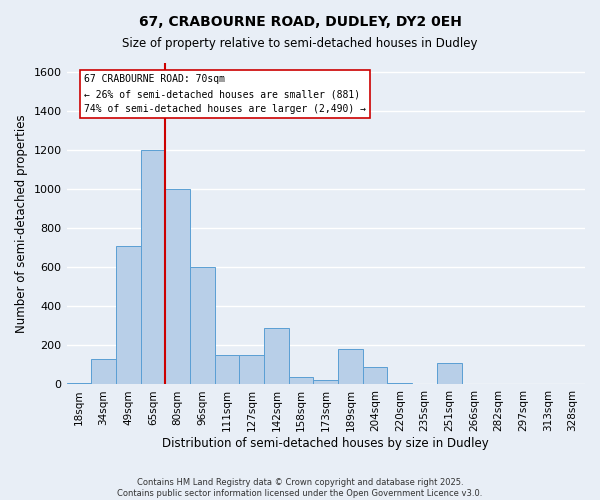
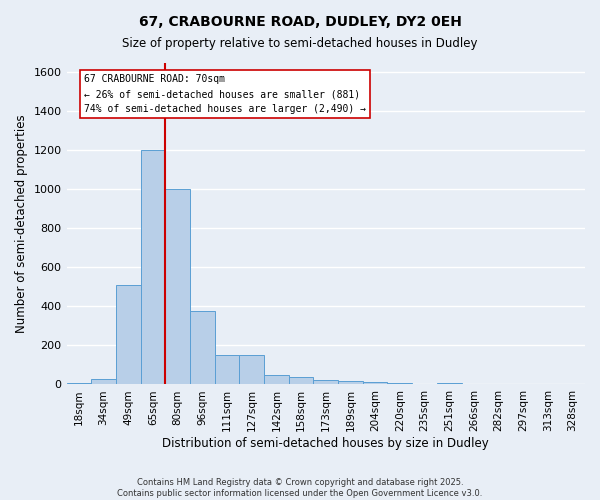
34sqm: 130 -> 30
49sqm: 710 -> 510
96sqm: 600 -> 380
142sqm: 290 -> 50
189sqm: 180 -> 20
204sqm: 90 -> 20
251sqm: 110 -> 10
